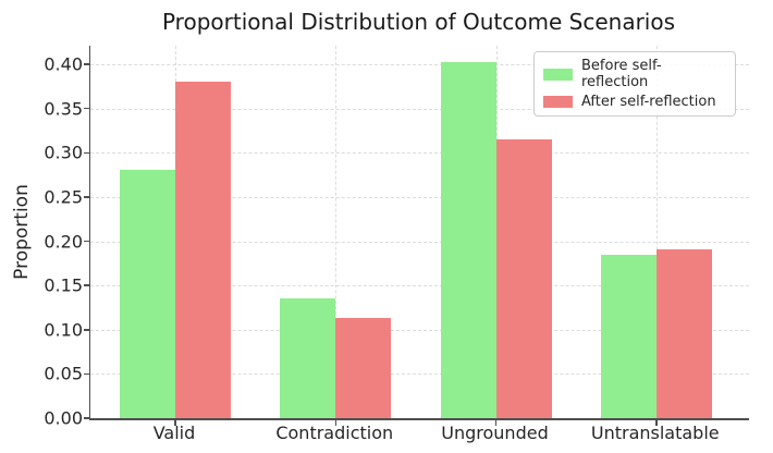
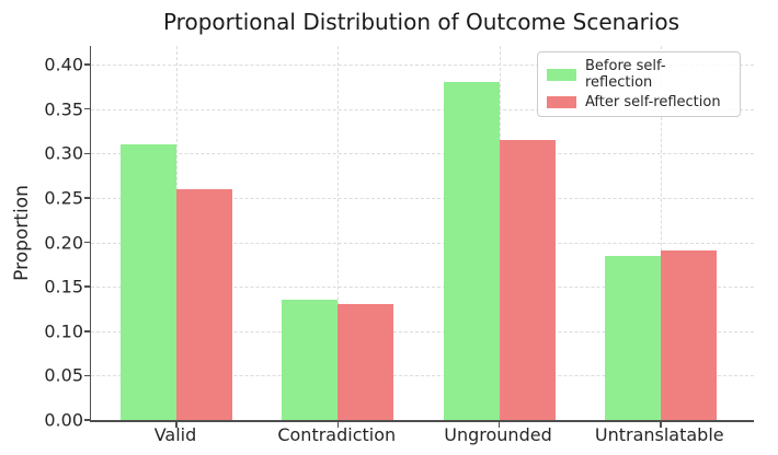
Before self-reflection/Valid: 0.28 -> 0.31
After self-reflection/Valid: 0.38 -> 0.26
After self-reflection/Contradiction: 0.11 -> 0.13
Before self-reflection/Ungrounded: 0.40 -> 0.38
